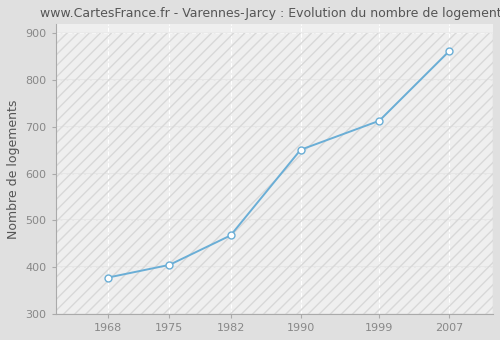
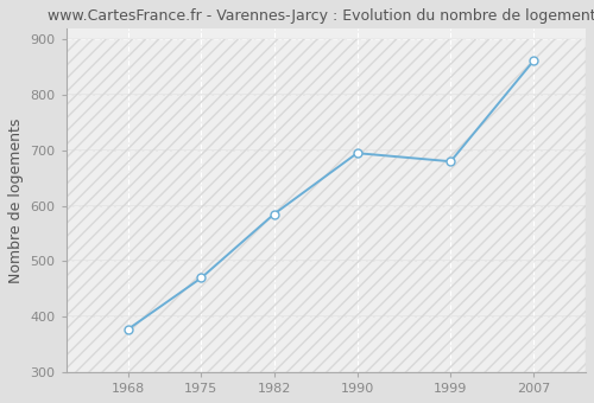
1975: 405 -> 470
1982: 468 -> 585
1990: 651 -> 695
1999: 713 -> 680
